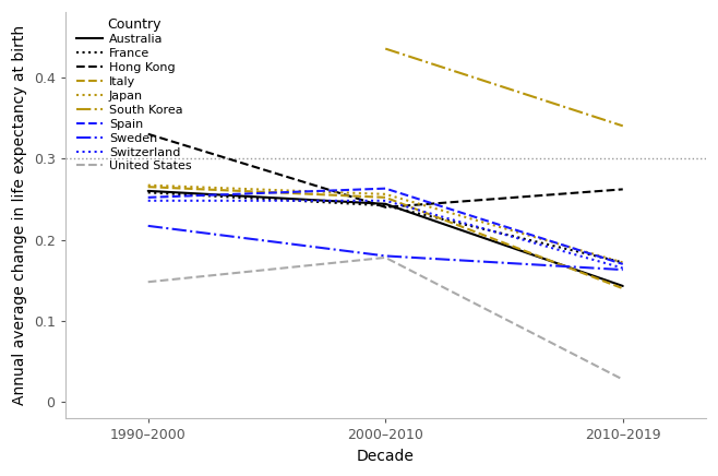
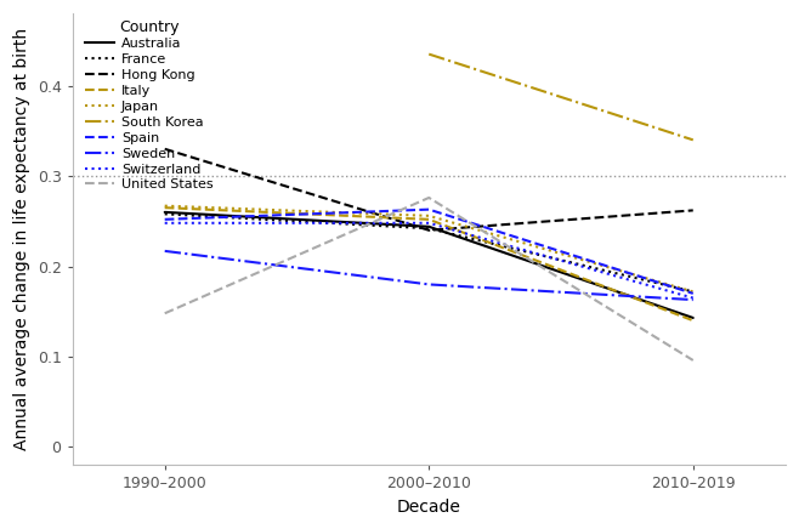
United States/2000–2010: 0.178 -> 0.276
United States/2010–2019: 0.028 -> 0.096
